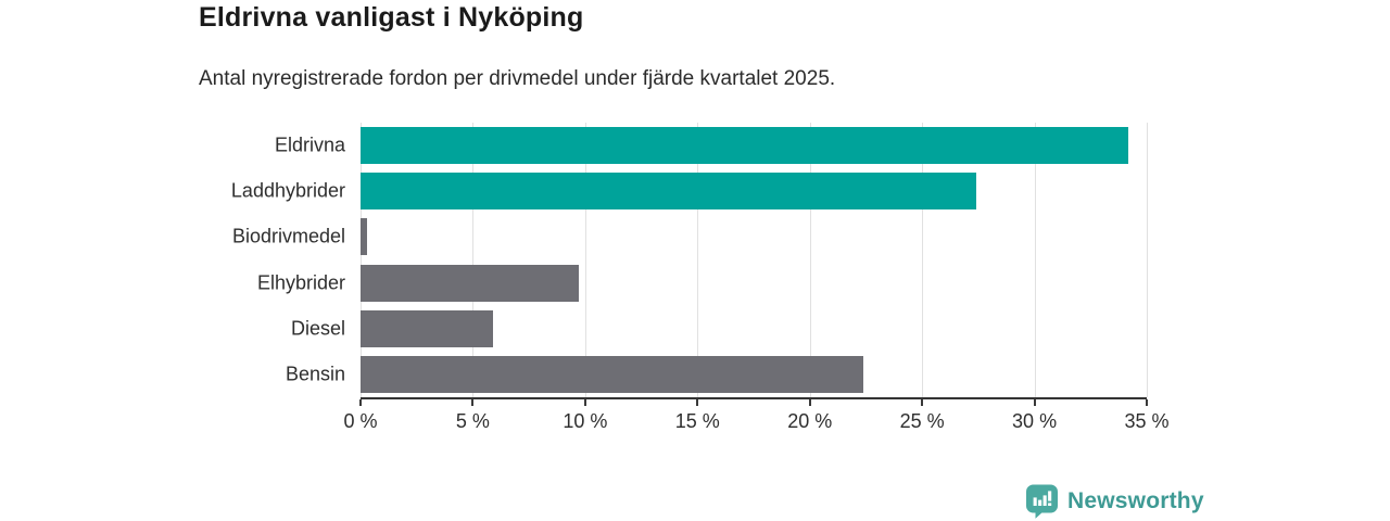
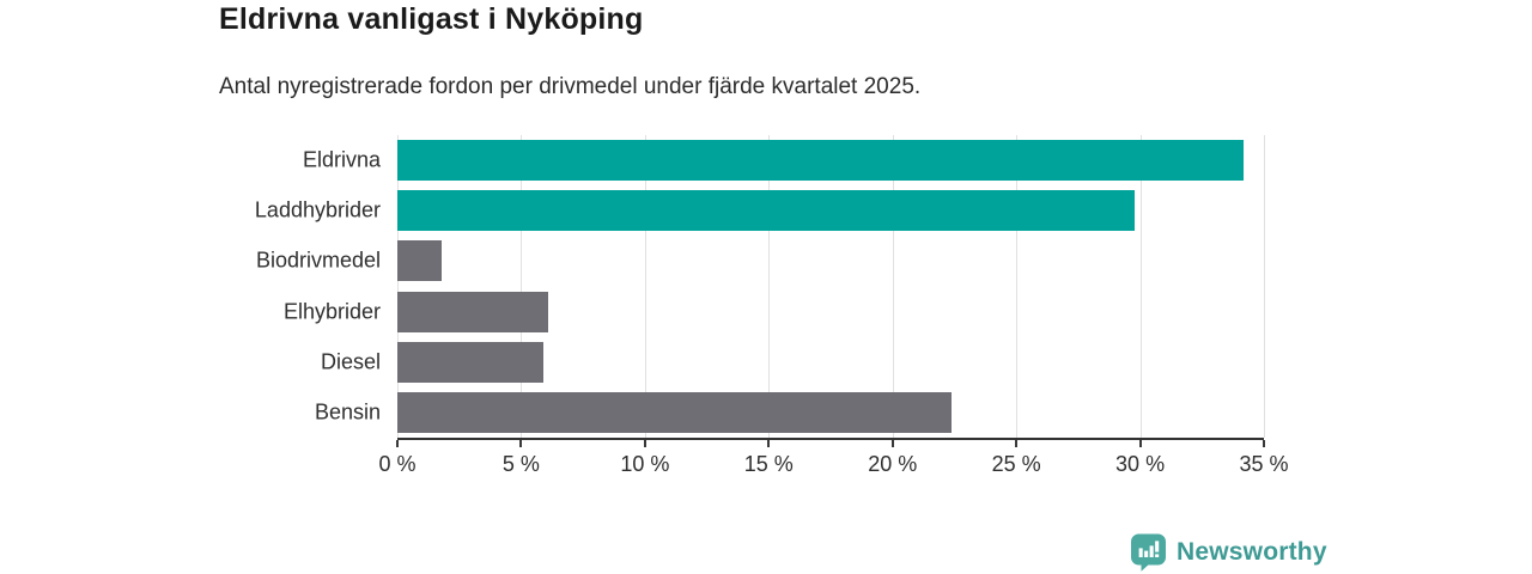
Laddhybrider: 27.4% -> 29.8%
Biodrivmedel: 0.3% -> 1.8%
Elhybrider: 9.7% -> 6.1%
